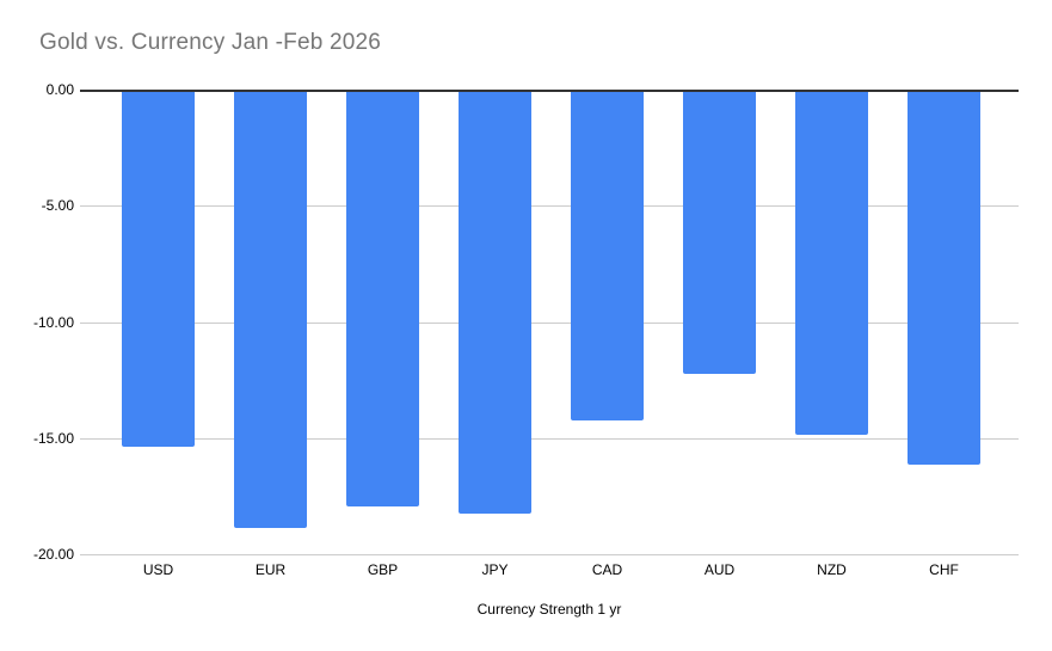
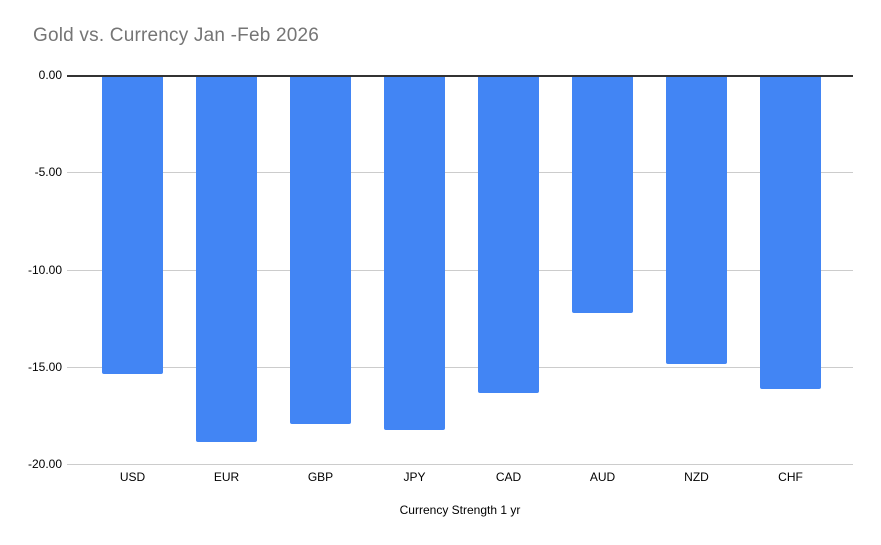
CAD: -14.2 -> -16.3
